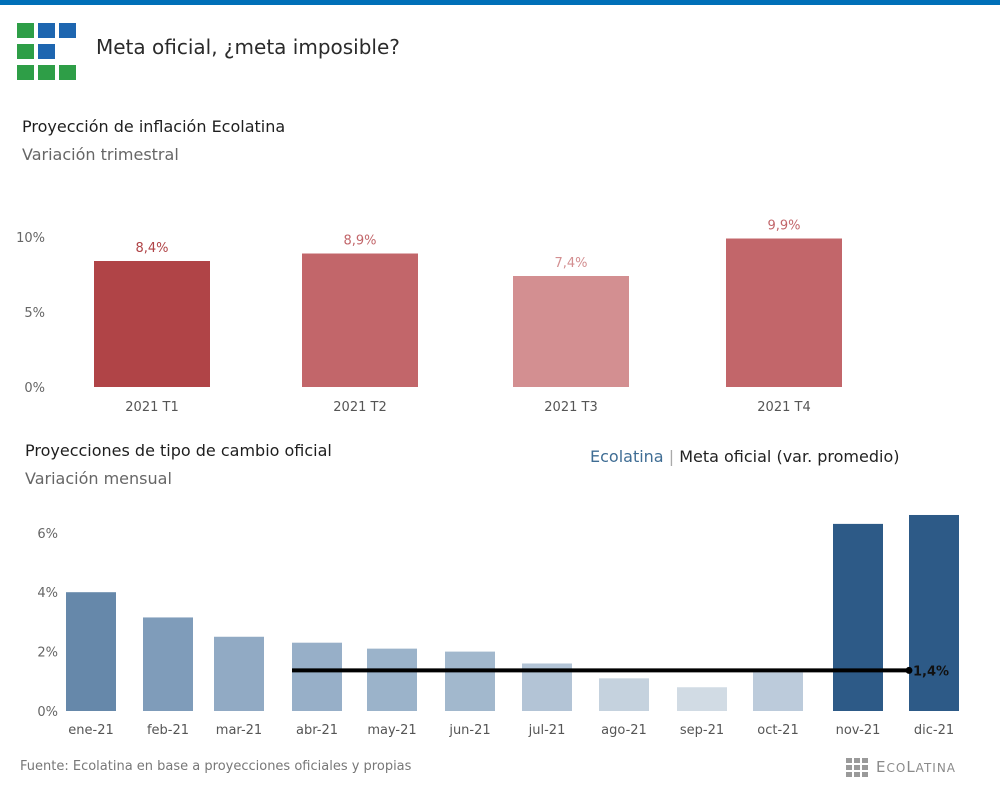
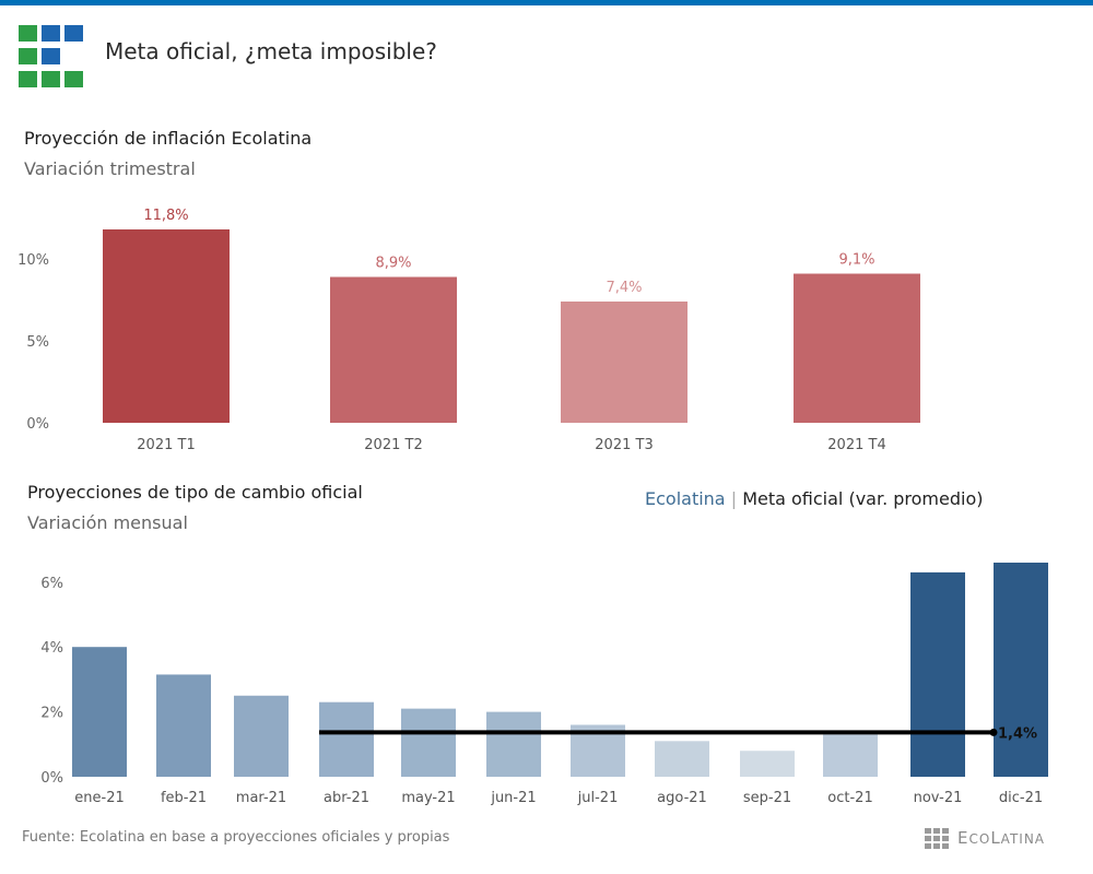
Proyección de inflación Ecolatina/2021 T1: 8,4% -> 11,8%
Proyección de inflación Ecolatina/2021 T4: 9,9% -> 9,1%
